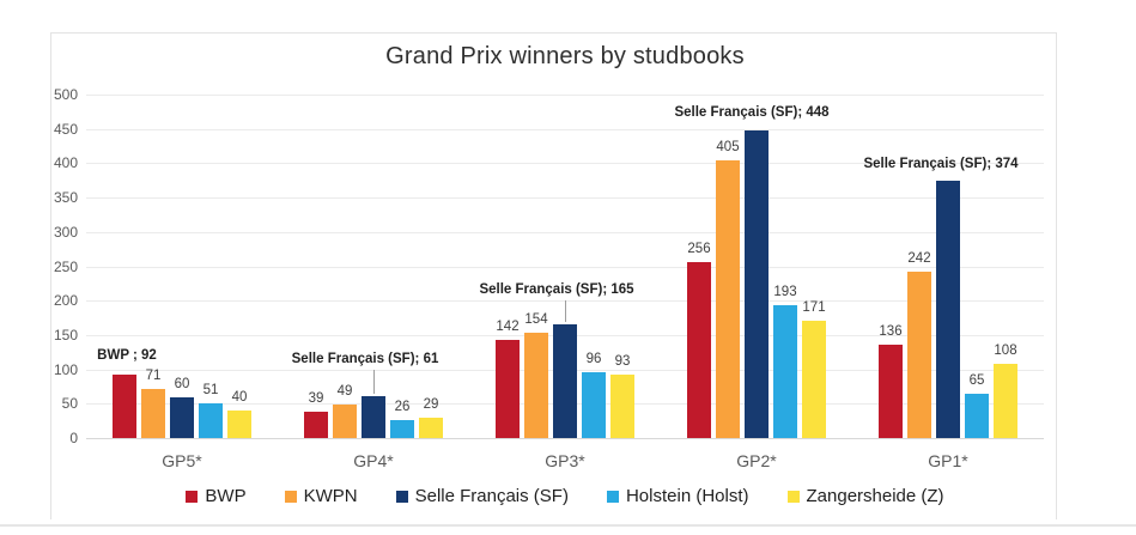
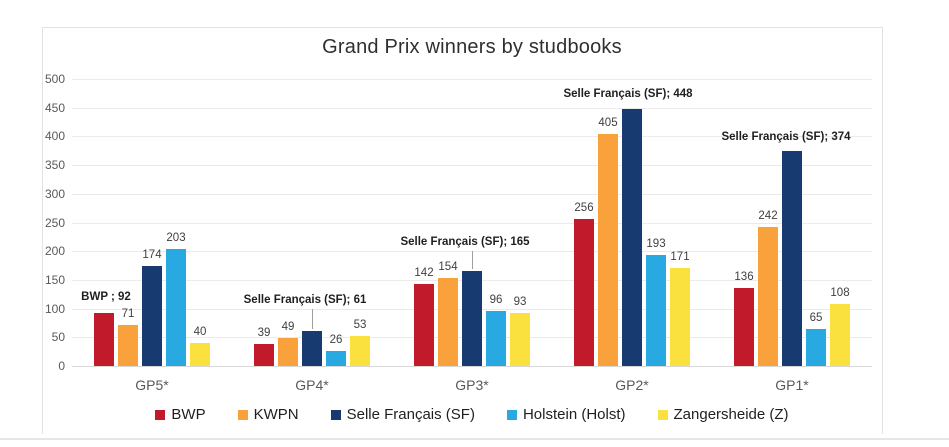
Selle Français (SF)/GP5*: 60 -> 174
Holstein (Holst)/GP5*: 51 -> 203
Zangersheide (Z)/GP4*: 29 -> 53
